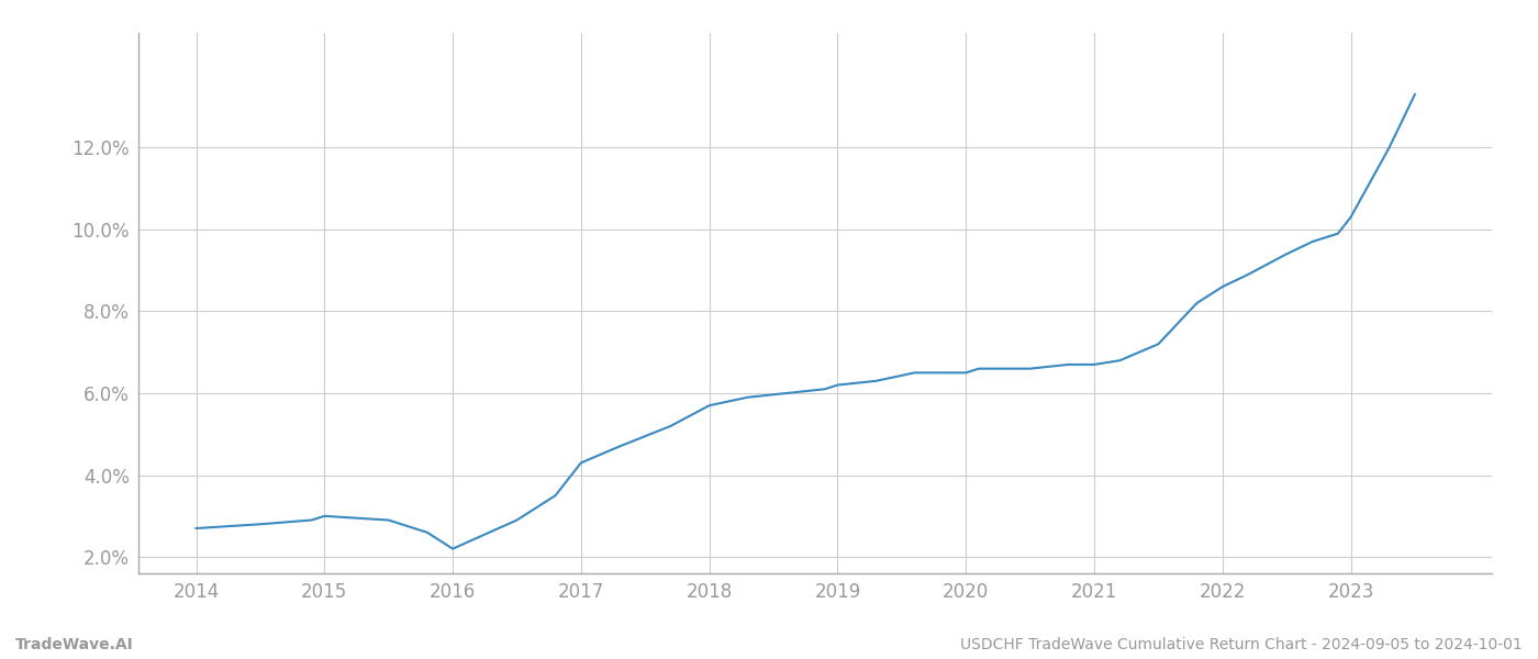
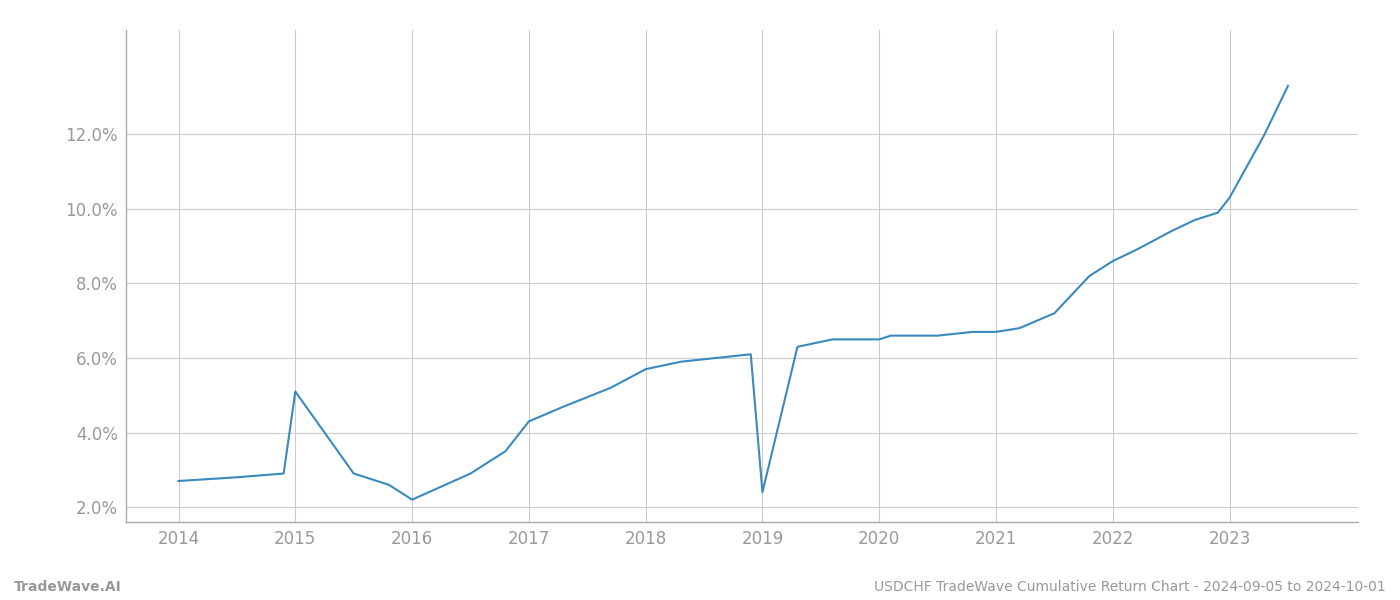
2015: 3.0% -> 5.1%
2019: 6.2% -> 2.4%
